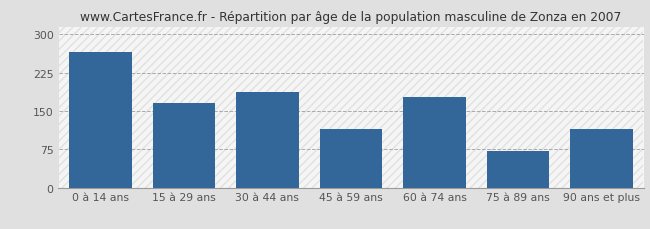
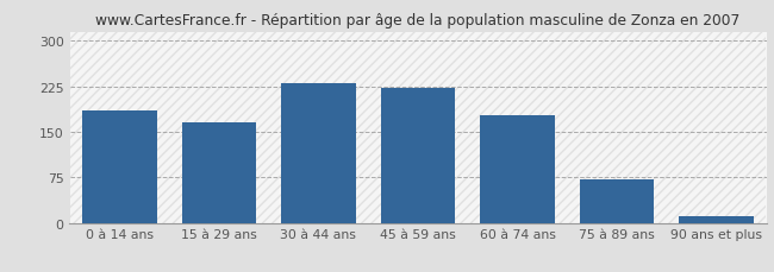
0 à 14 ans: 266 -> 185
30 à 44 ans: 188 -> 230
45 à 59 ans: 114 -> 223
90 ans et plus: 114 -> 10
